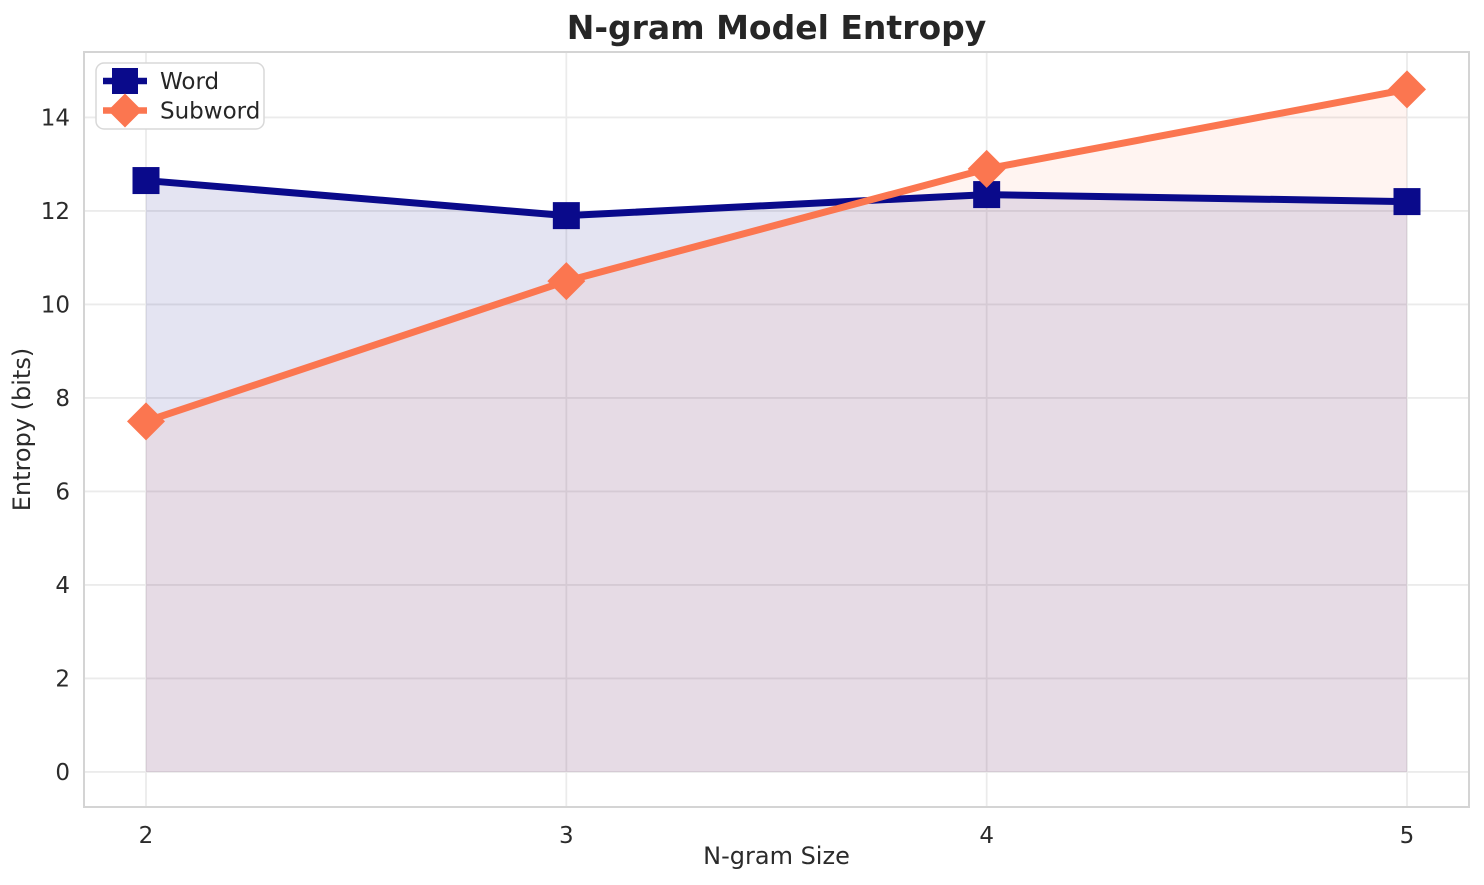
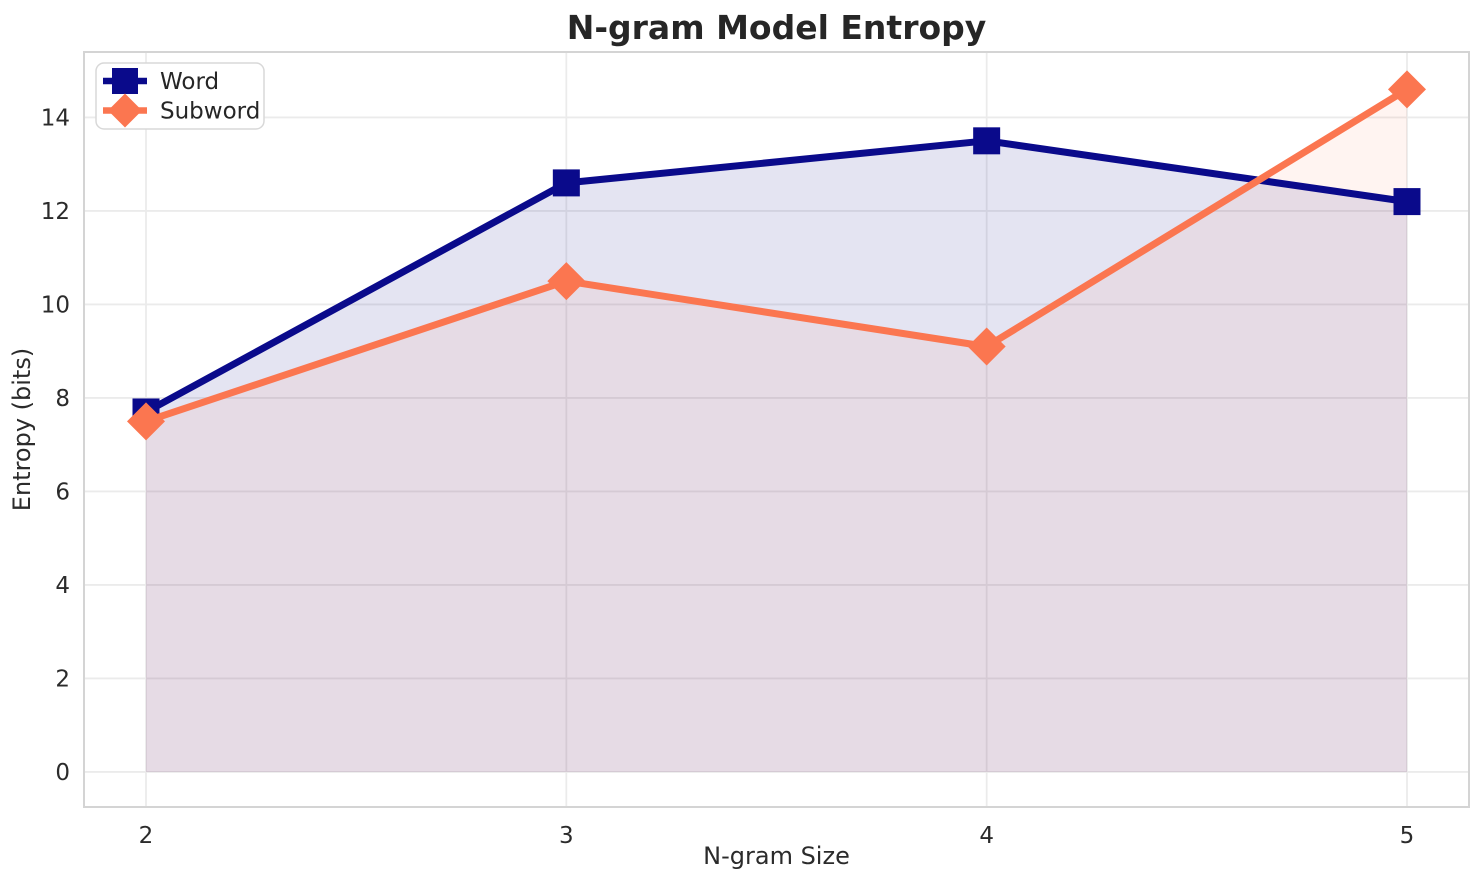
Word/2: 12.7 -> 7.7
Word/3: 11.9 -> 12.6
Word/4: 12.3 -> 13.5
Subword/4: 12.9 -> 9.1
